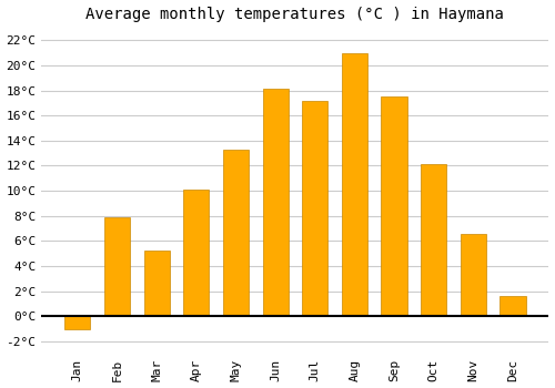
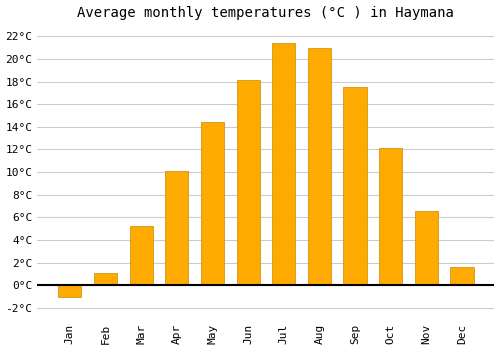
Feb: 7.9°C -> 1.1°C
May: 13.3°C -> 14.4°C
Jul: 17.2°C -> 21.4°C
